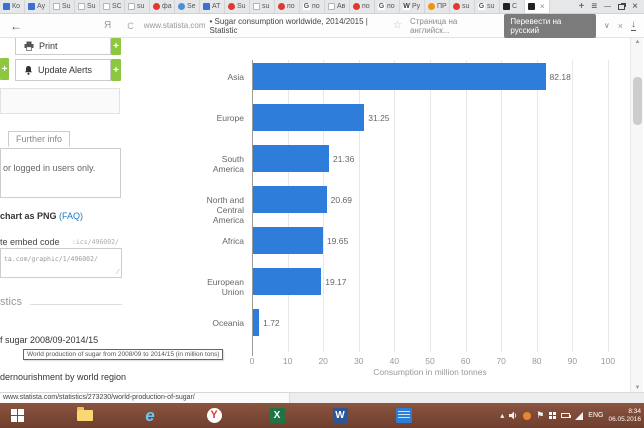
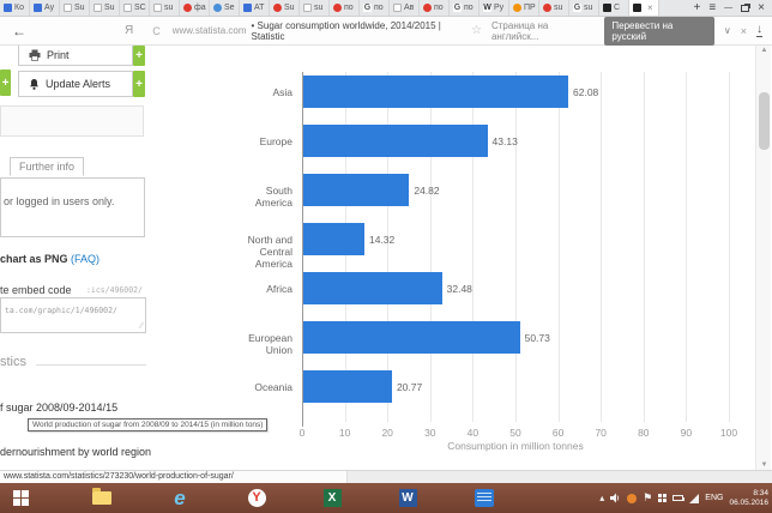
Asia: 82.18 -> 62.08
Europe: 31.25 -> 43.13
South America: 21.36 -> 24.82
North and Central America: 20.69 -> 14.32
Africa: 19.65 -> 32.48
European Union: 19.17 -> 50.73
Oceania: 1.72 -> 20.77
